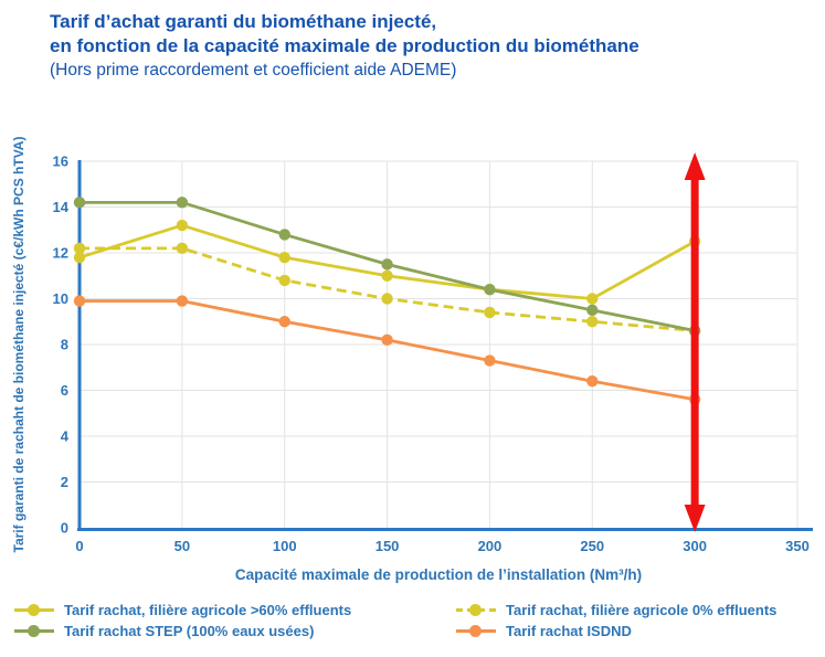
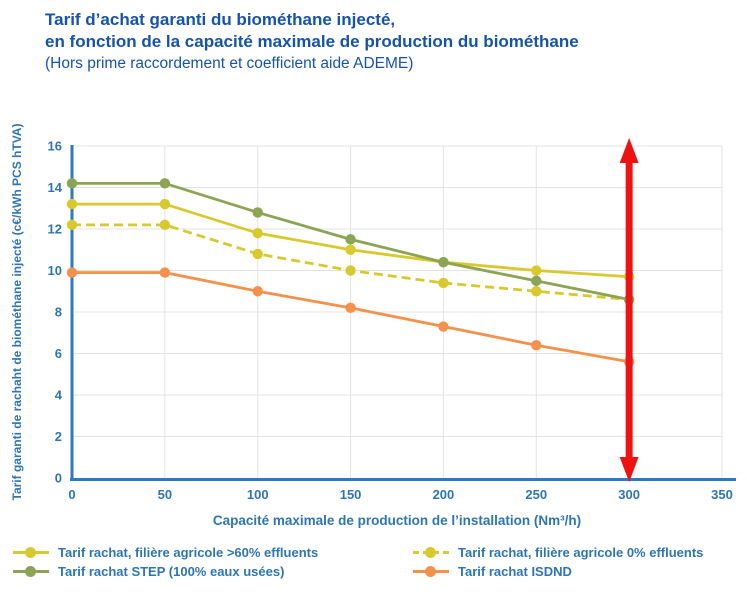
Tarif rachat, filière agricole >60% effluents/0: 11.8 -> 13.2
Tarif rachat, filière agricole >60% effluents/300: 12.5 -> 9.7
